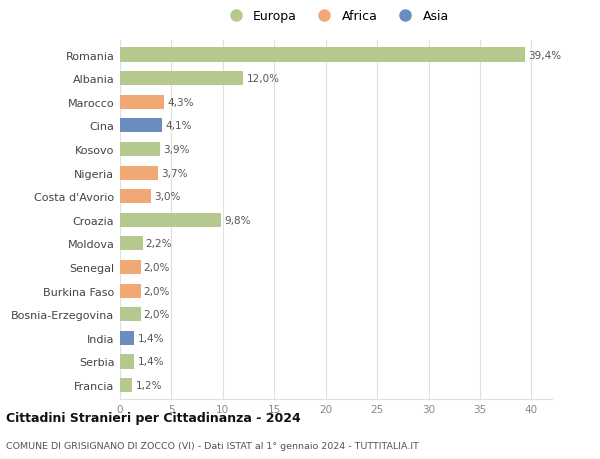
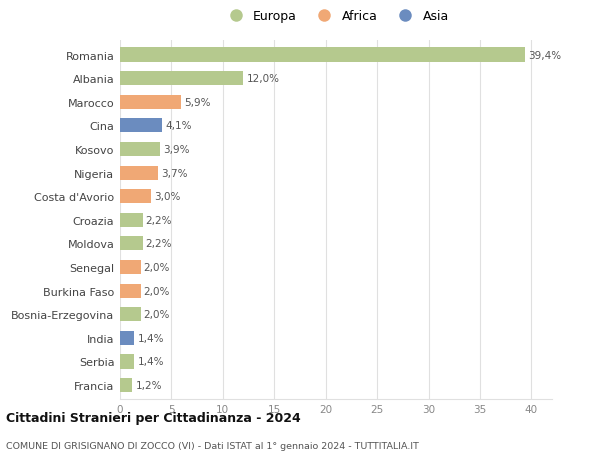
Marocco: 4,3% -> 5,9%
Croazia: 9,8% -> 2,2%
